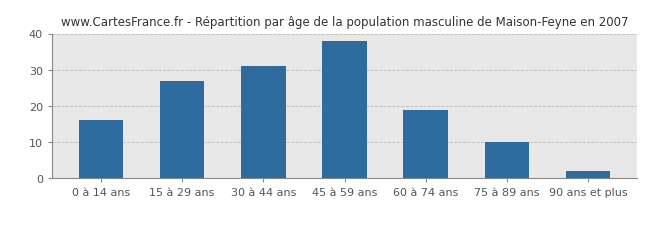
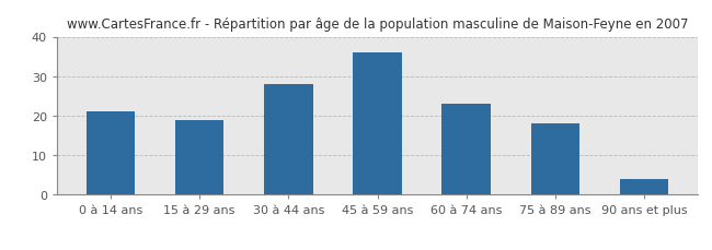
0 à 14 ans: 16 -> 21
15 à 29 ans: 27 -> 19
30 à 44 ans: 31 -> 28
45 à 59 ans: 38 -> 36
60 à 74 ans: 19 -> 23
75 à 89 ans: 10 -> 18
90 ans et plus: 2 -> 4
